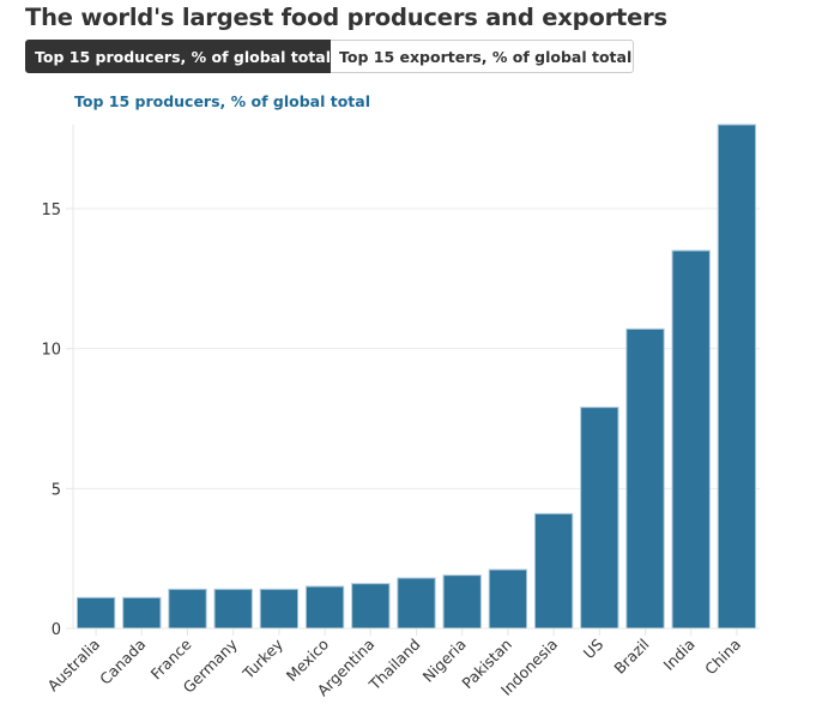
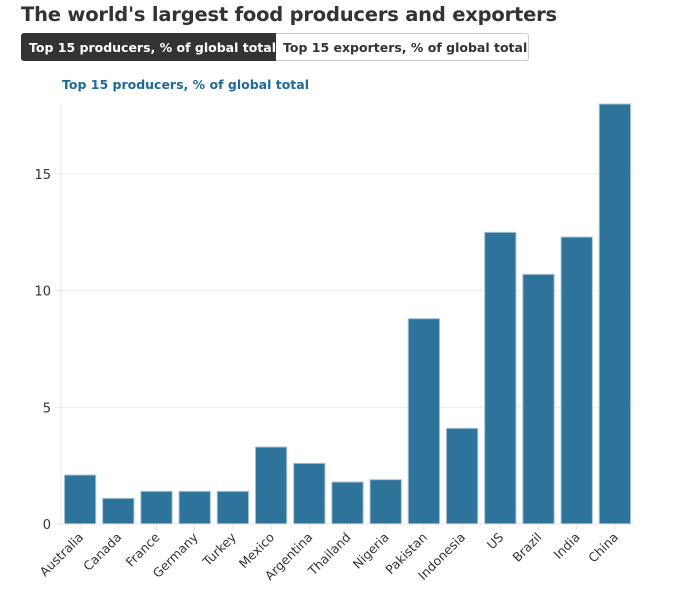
Australia: 1.1 -> 2.1
Mexico: 1.5 -> 3.3
Argentina: 1.6 -> 2.6
Pakistan: 2.1 -> 8.8
US: 7.9 -> 12.5
India: 13.5 -> 12.3
